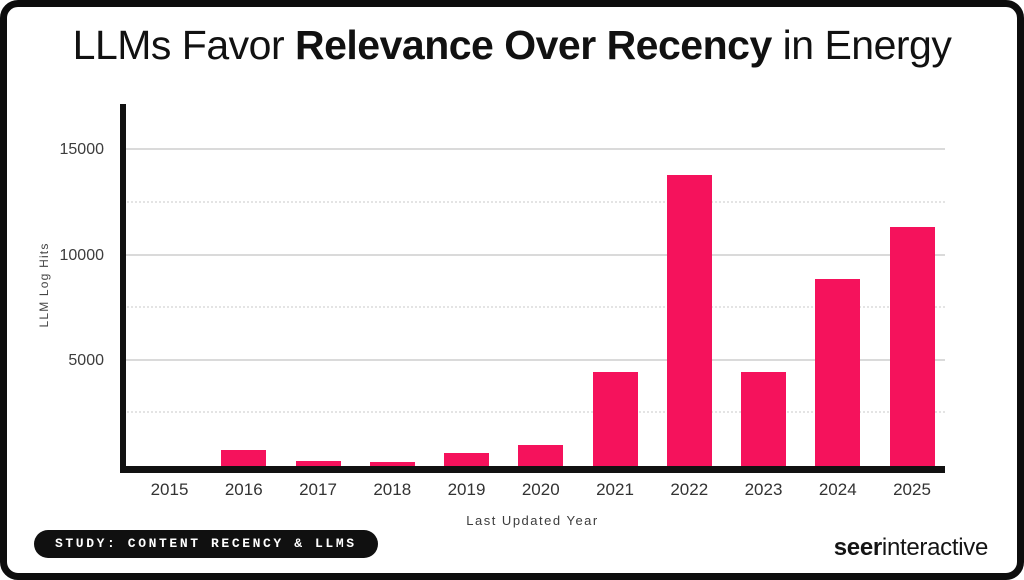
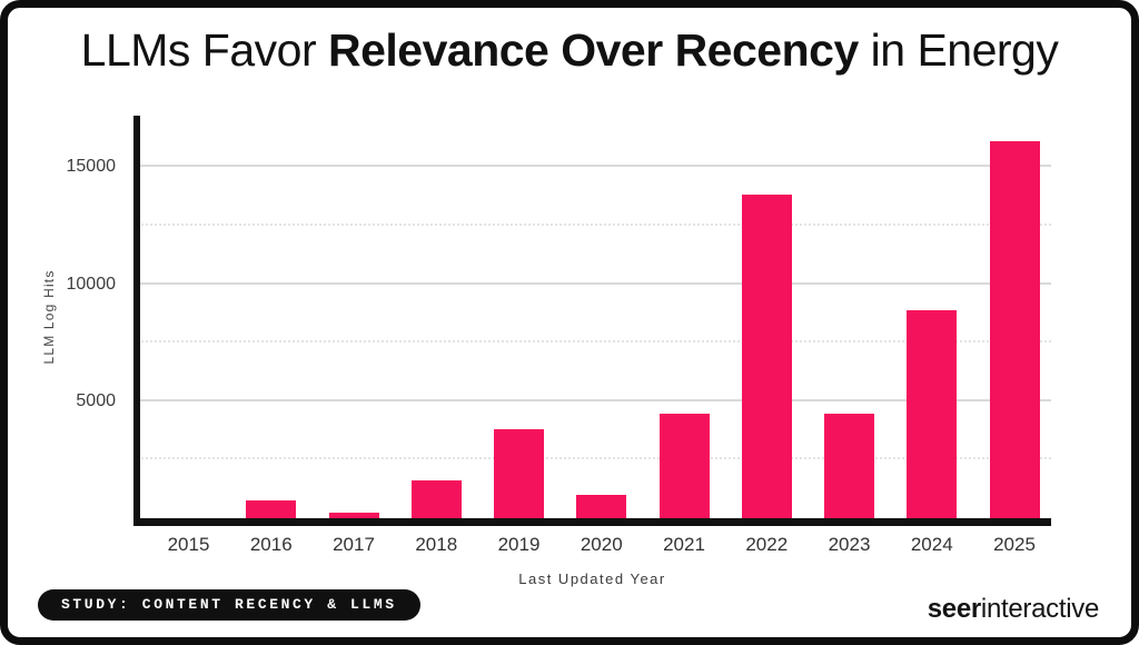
2018: 200 -> 1600
2019: 600 -> 3800
2025: 11400 -> 16100
